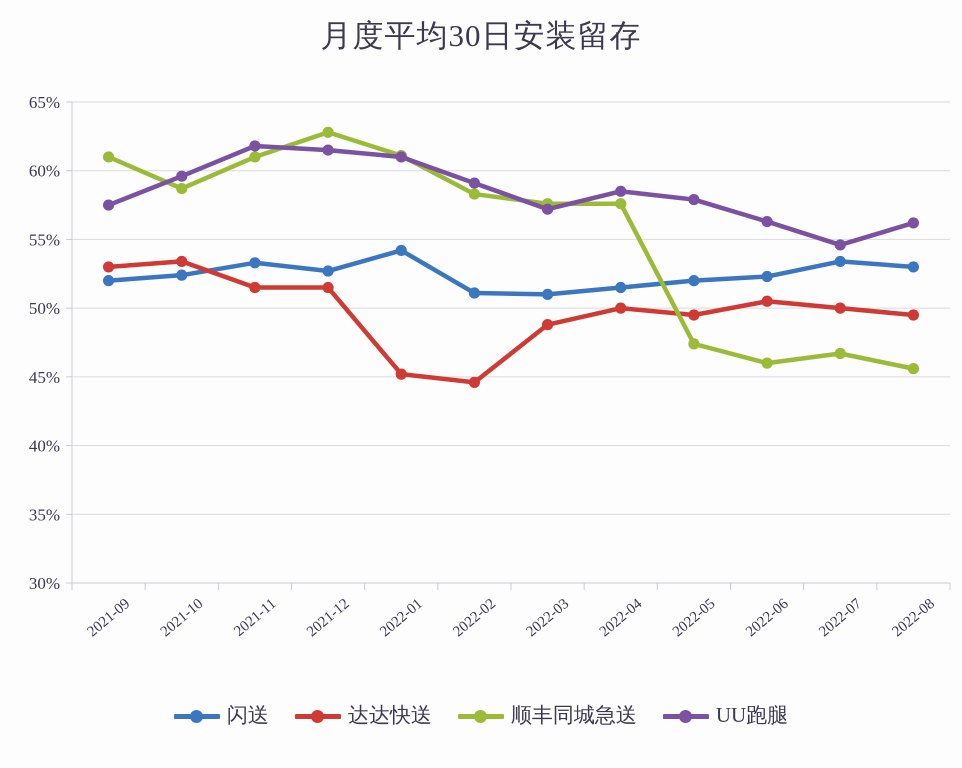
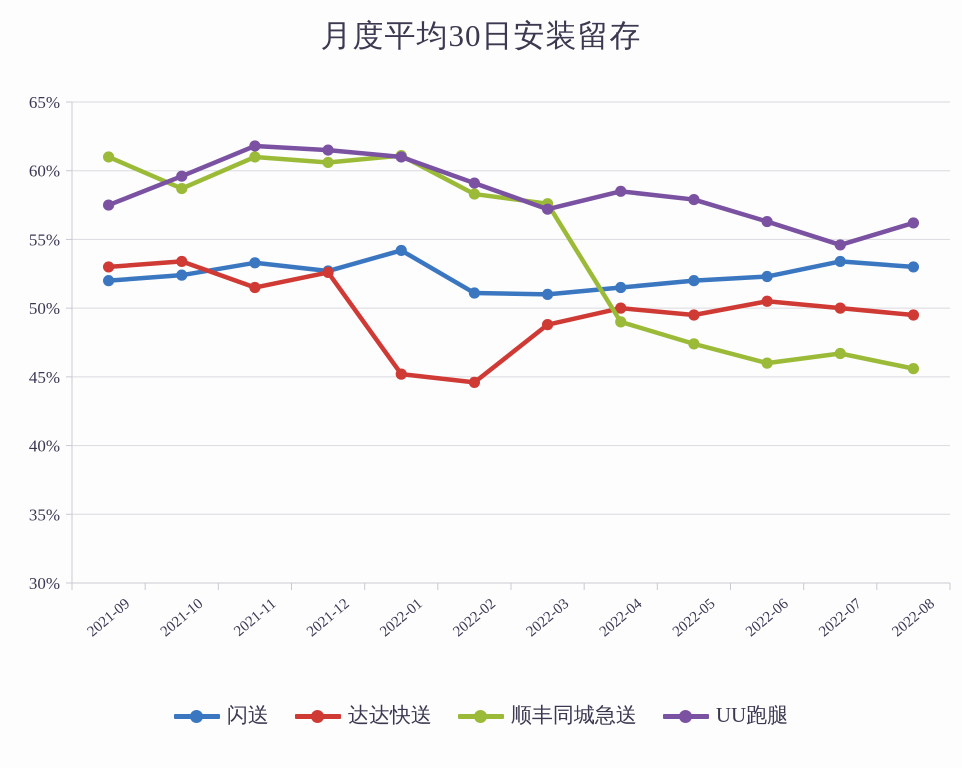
达达快送/2021-12: 51.5% -> 52.6%
顺丰同城急送/2021-12: 62.8% -> 60.6%
顺丰同城急送/2022-04: 57.6% -> 49.0%
